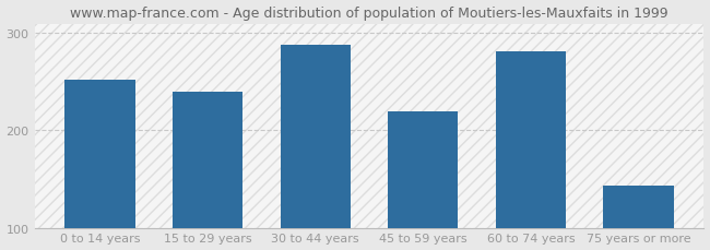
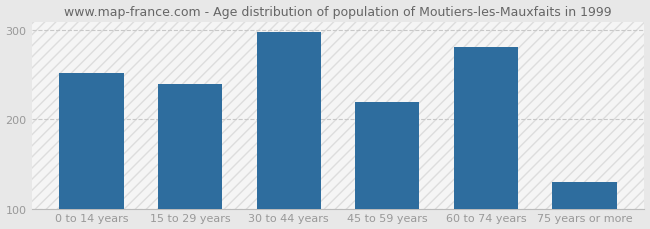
30 to 44 years: 288 -> 298
75 years or more: 143 -> 130
